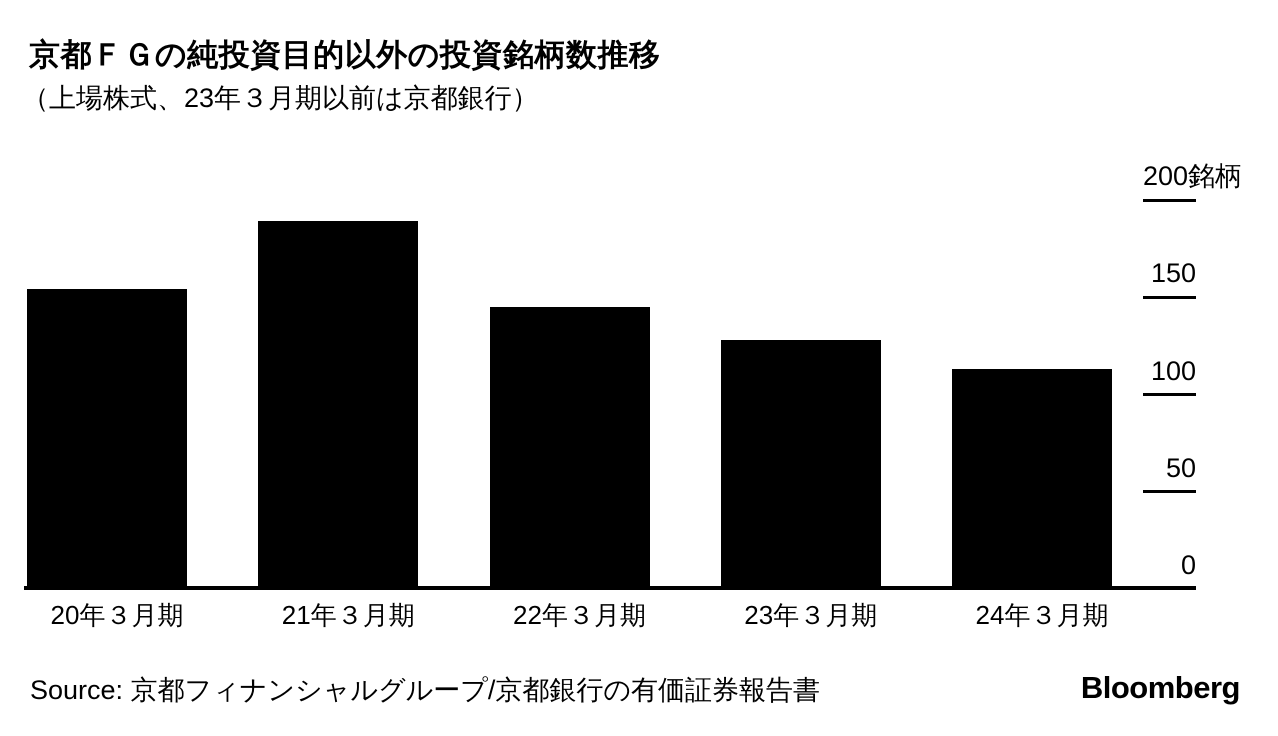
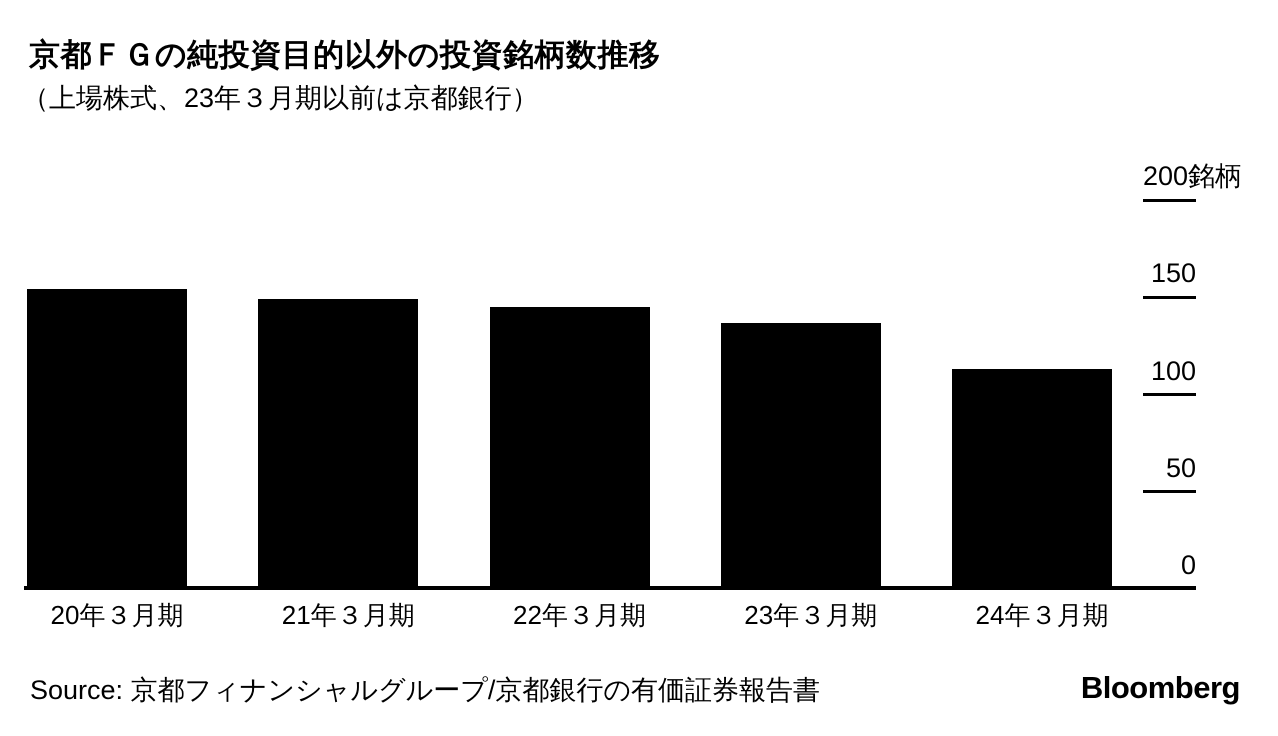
21年３月期: 189 -> 149
23年３月期: 128 -> 137
